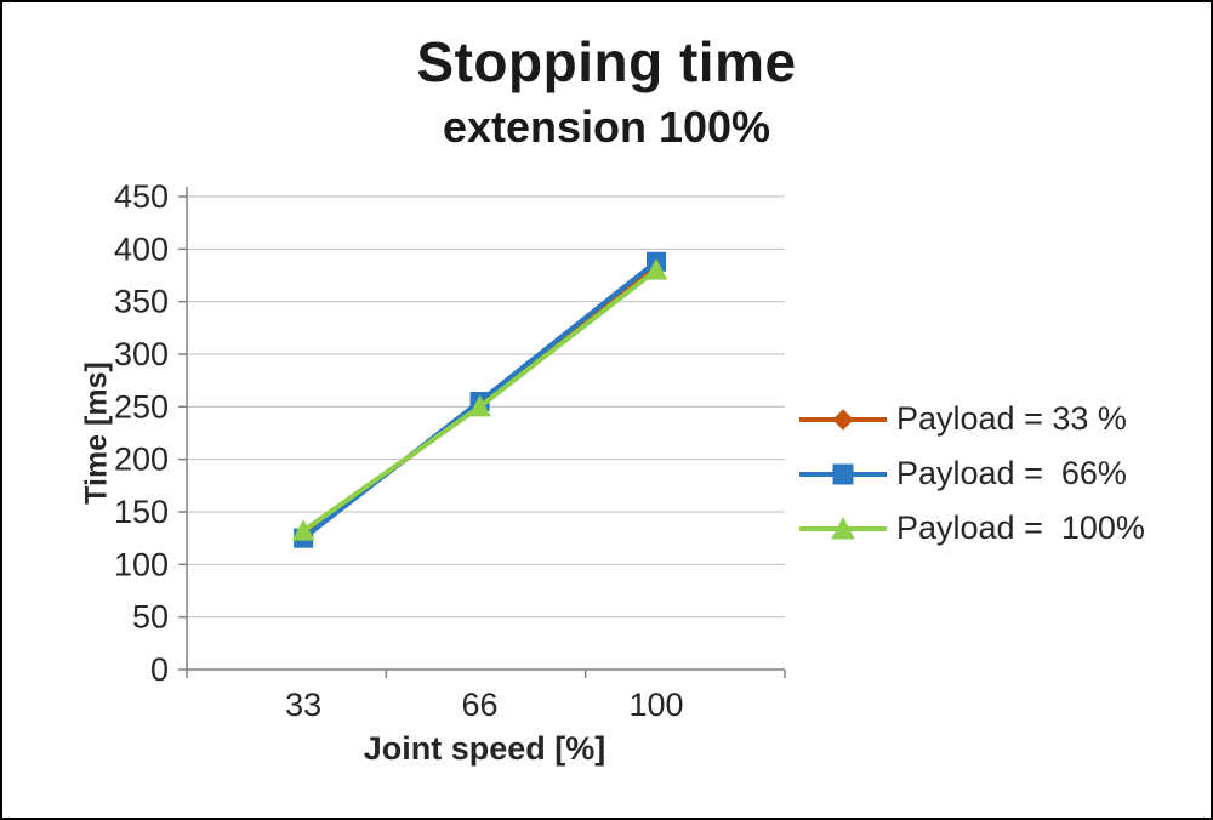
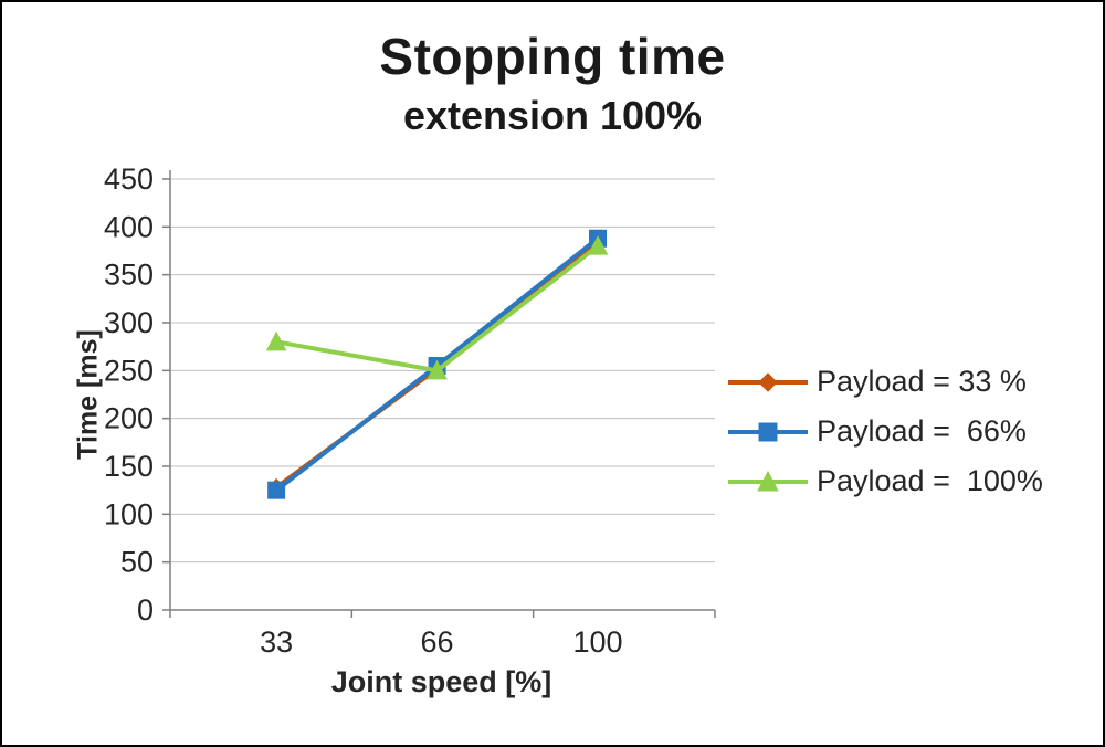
Payload = 100%/33: 130 -> 280
